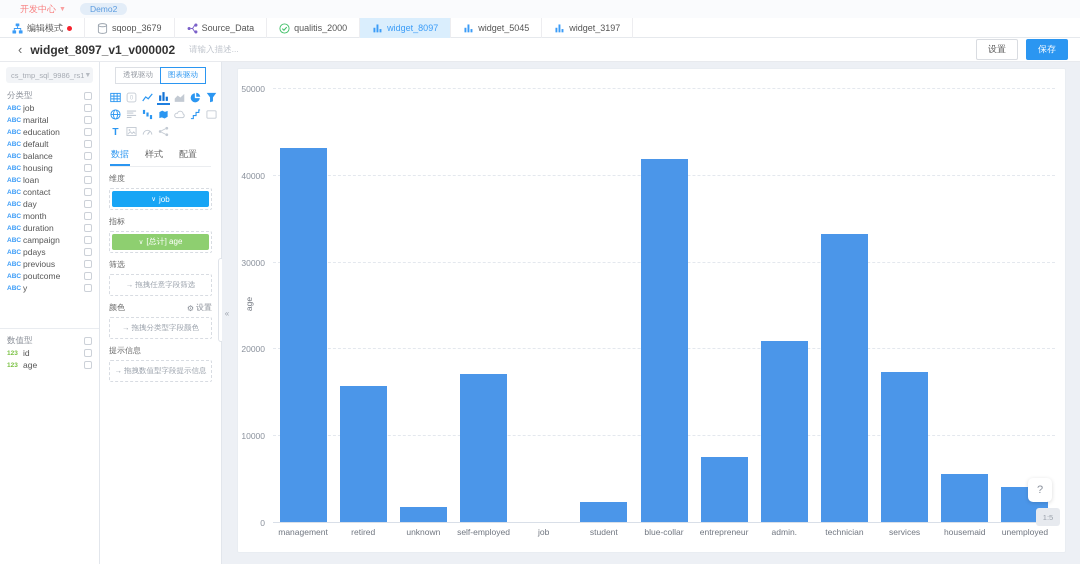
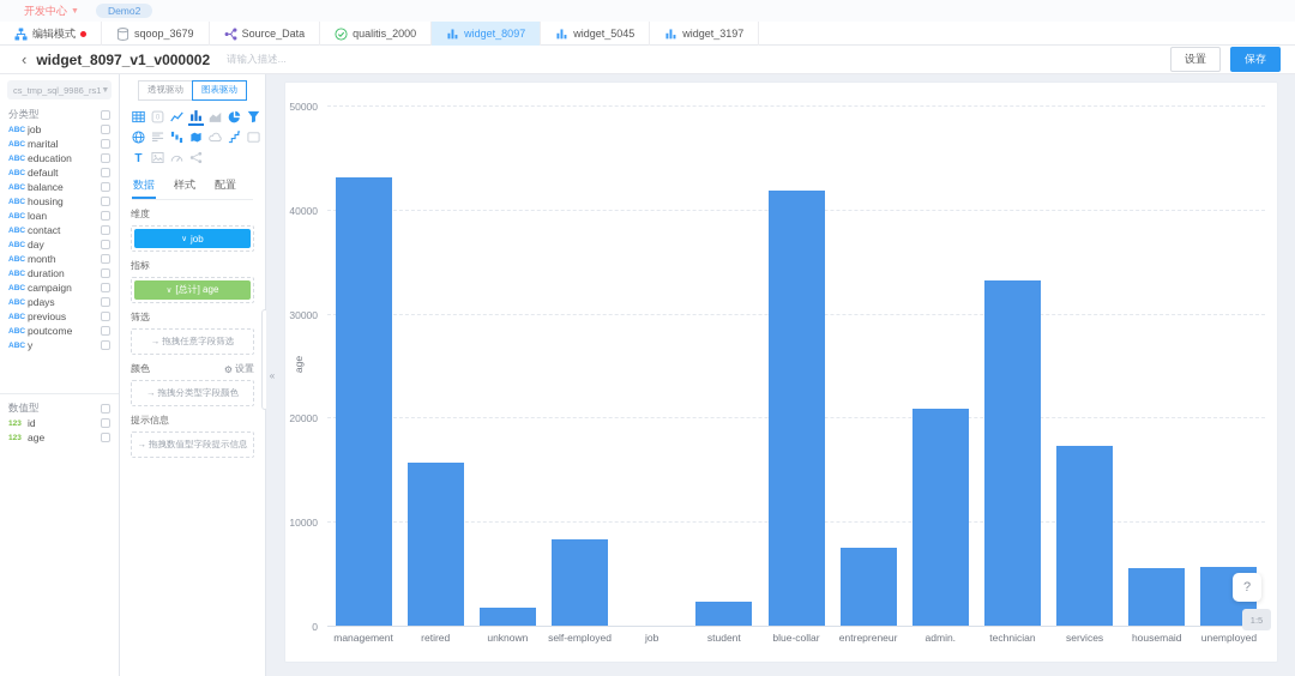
self-employed: 17000 -> 8000
unemployed: 4000 -> 6000
